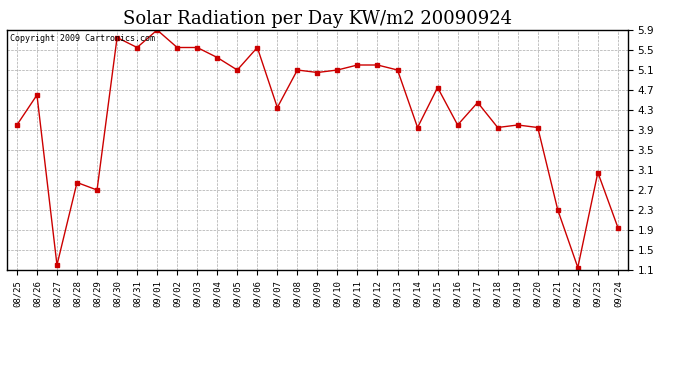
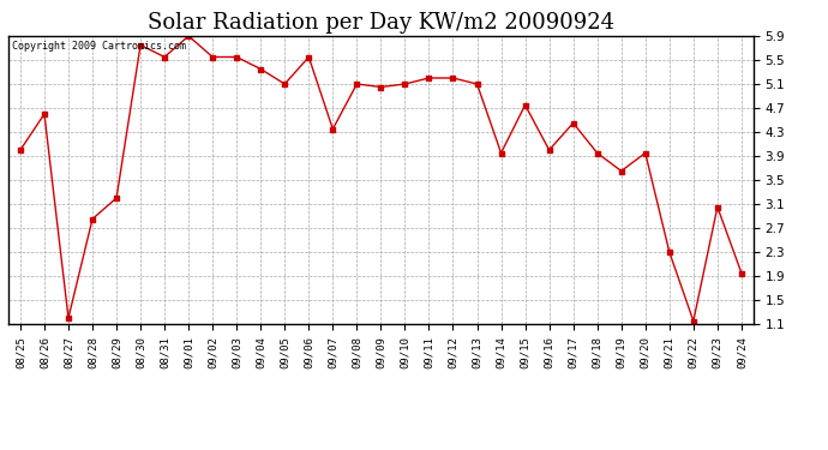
08/29: 2.70 -> 3.20
09/19: 4.00 -> 3.65
